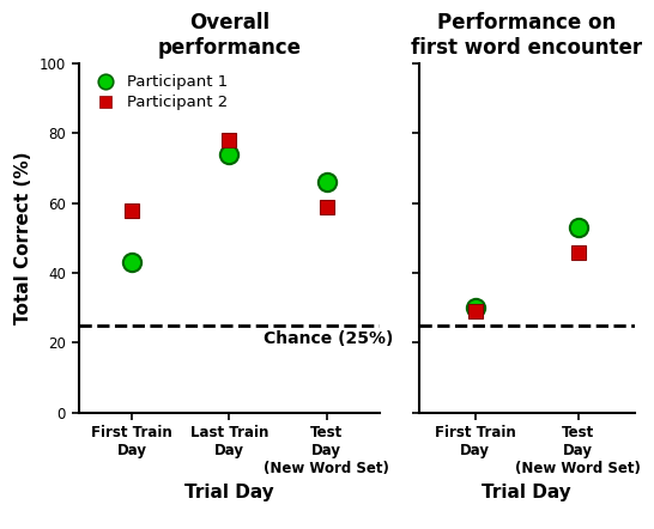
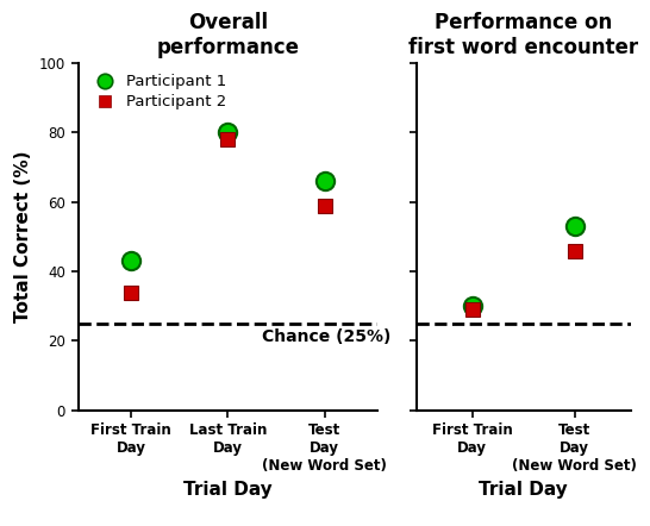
Participant 2/First Train Day: 58 -> 34
Participant 1/Last Train Day: 74 -> 80
